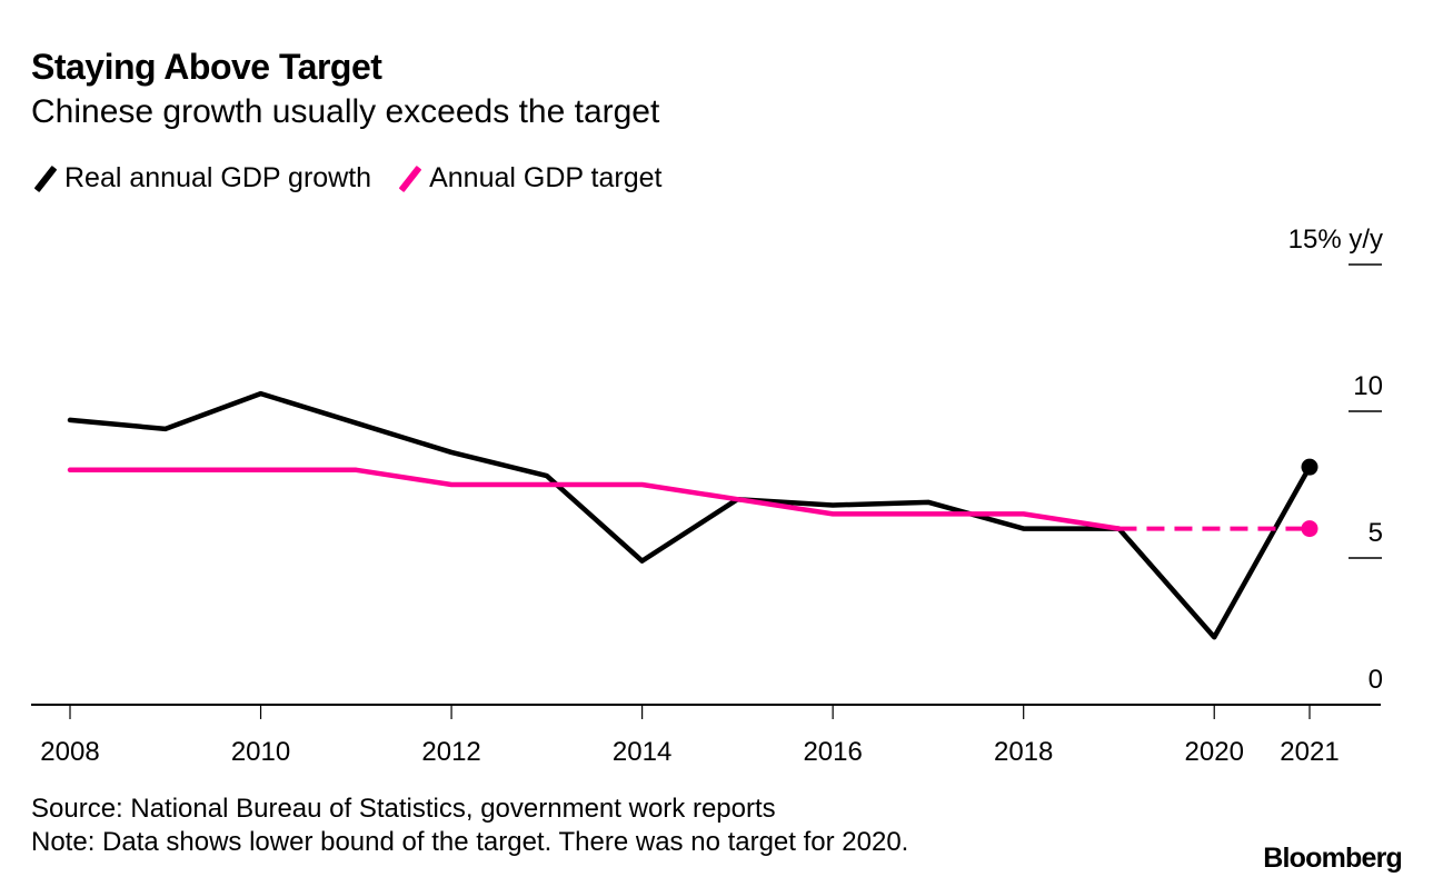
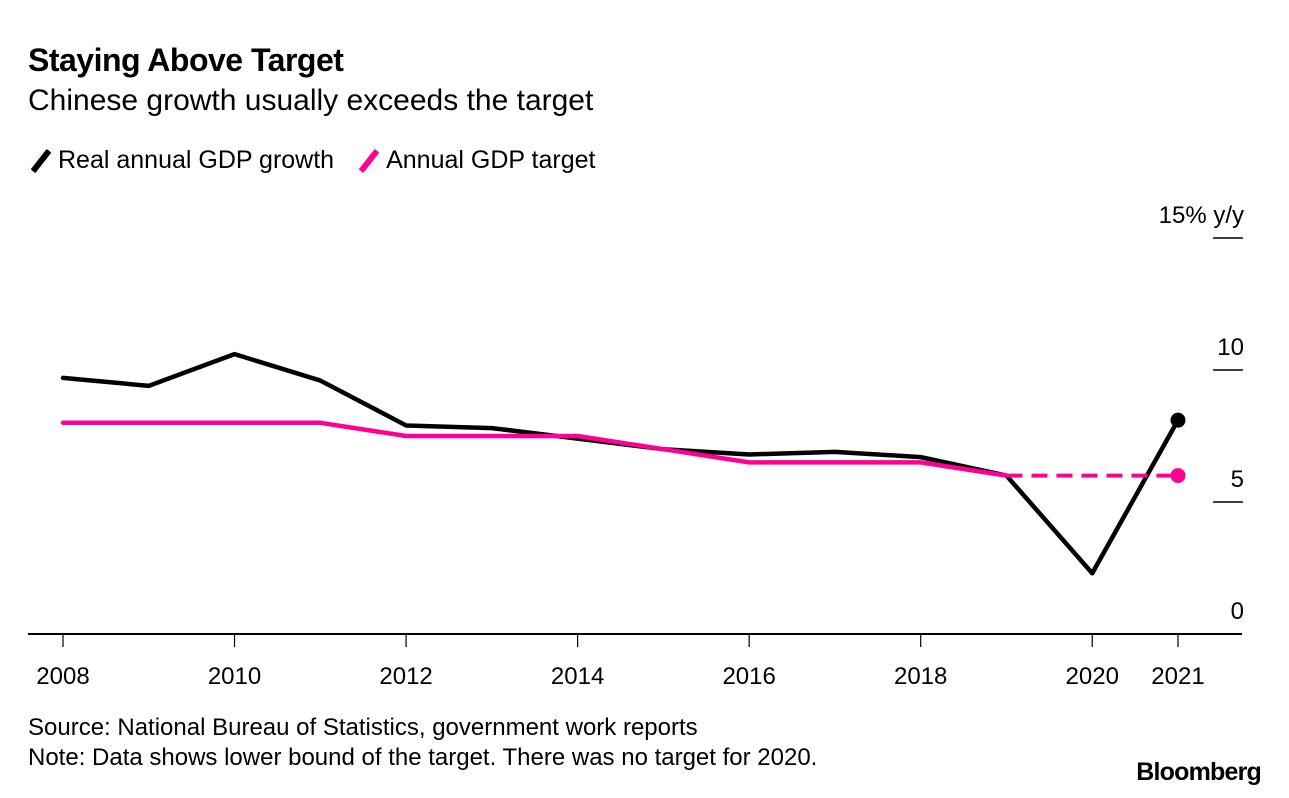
Real annual GDP growth/2012: 8.6 -> 7.9
Real annual GDP growth/2014: 4.9 -> 7.4
Real annual GDP growth/2018: 6.0 -> 6.7
